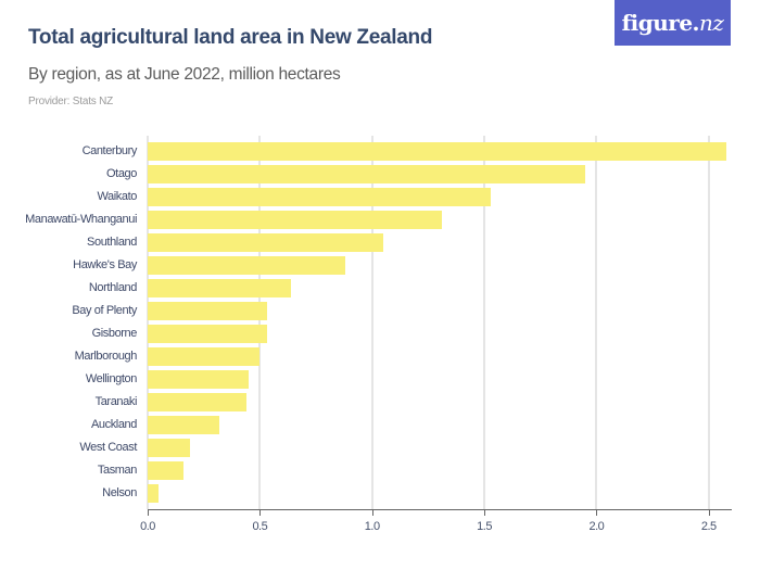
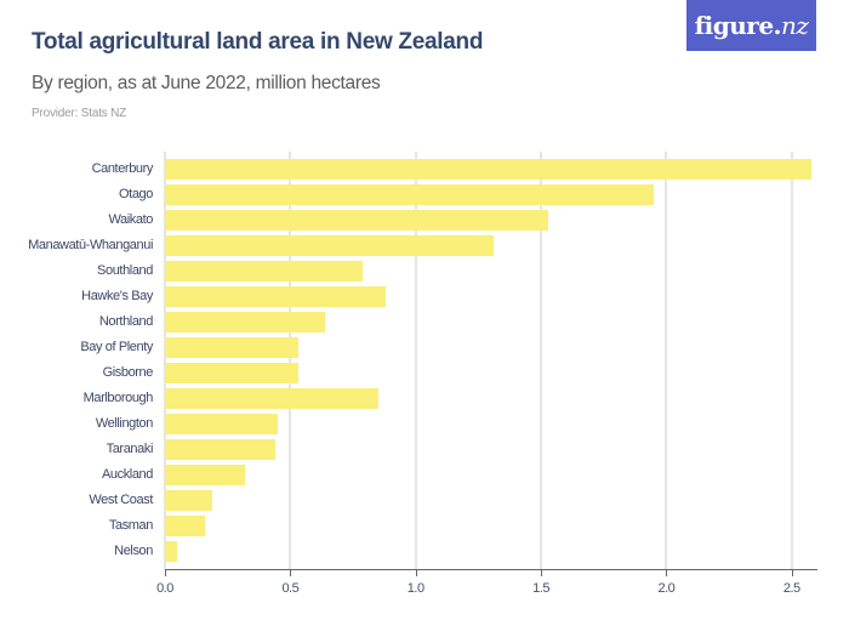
Southland: 1.05 -> 0.79
Marlborough: 0.50 -> 0.85
